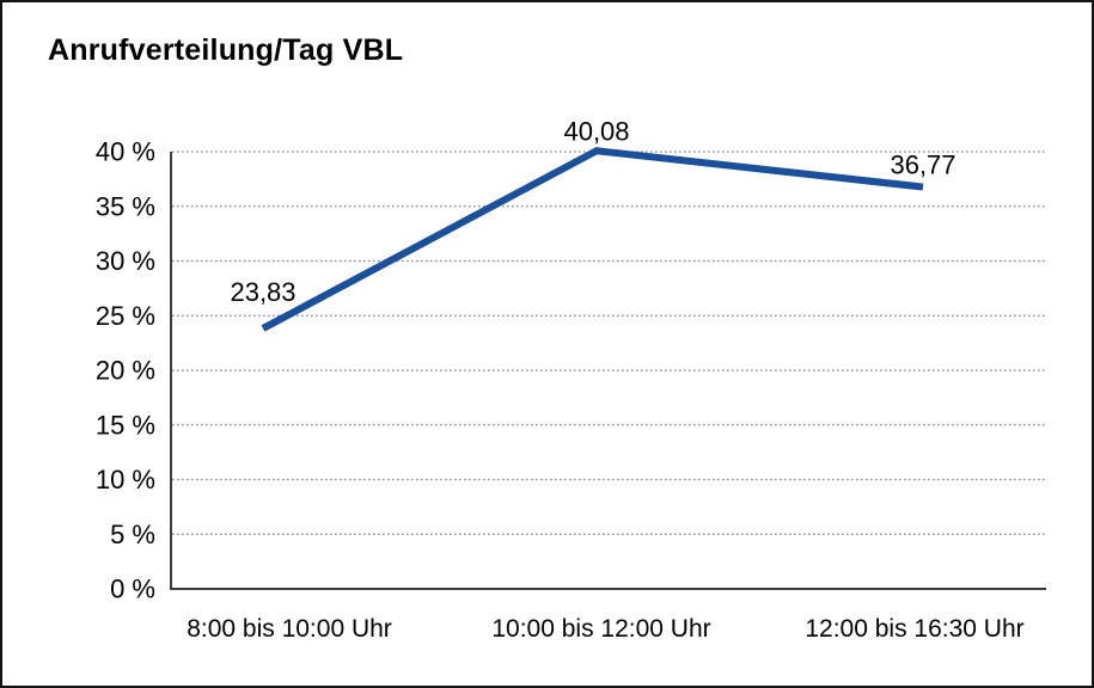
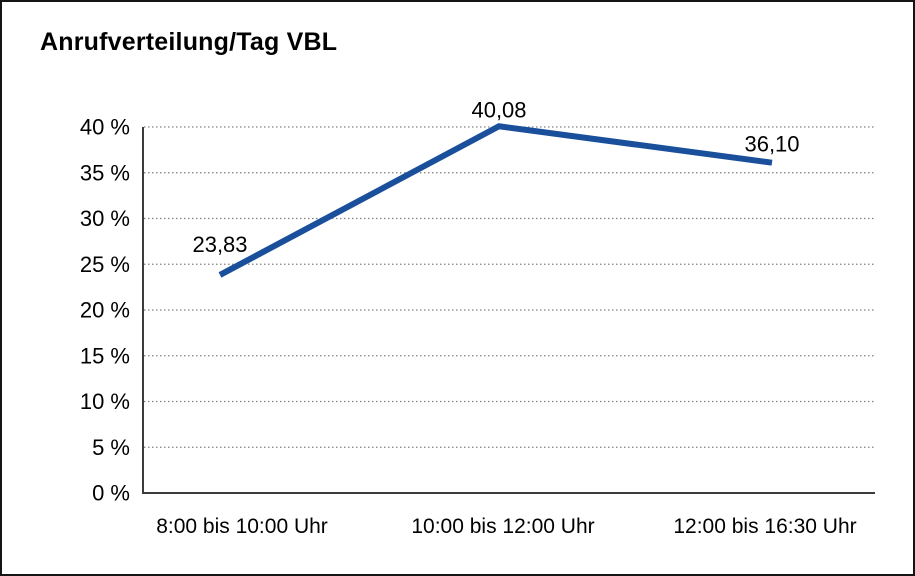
12:00 bis 16:30 Uhr: 36,77 -> 36,10
